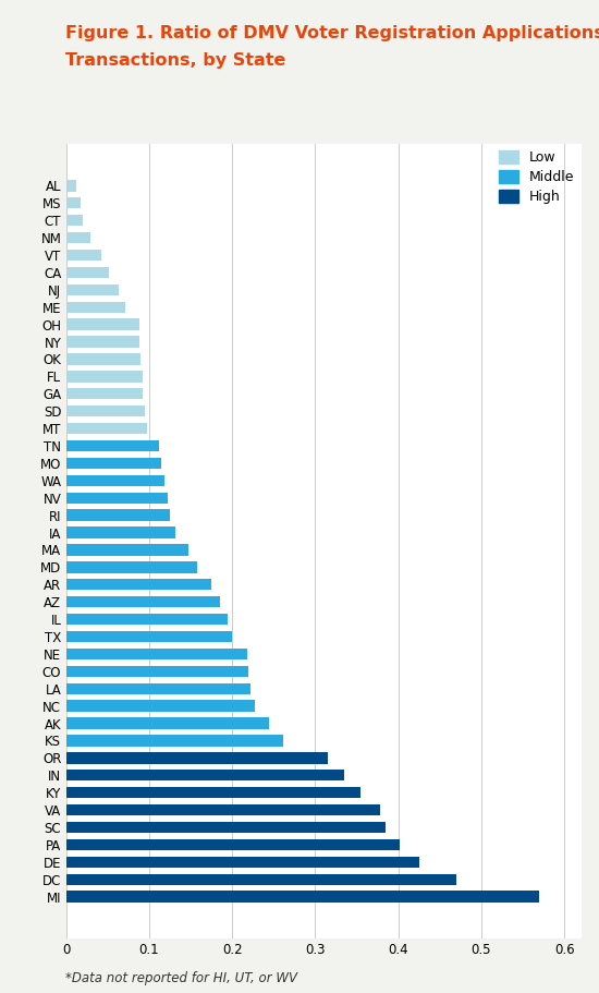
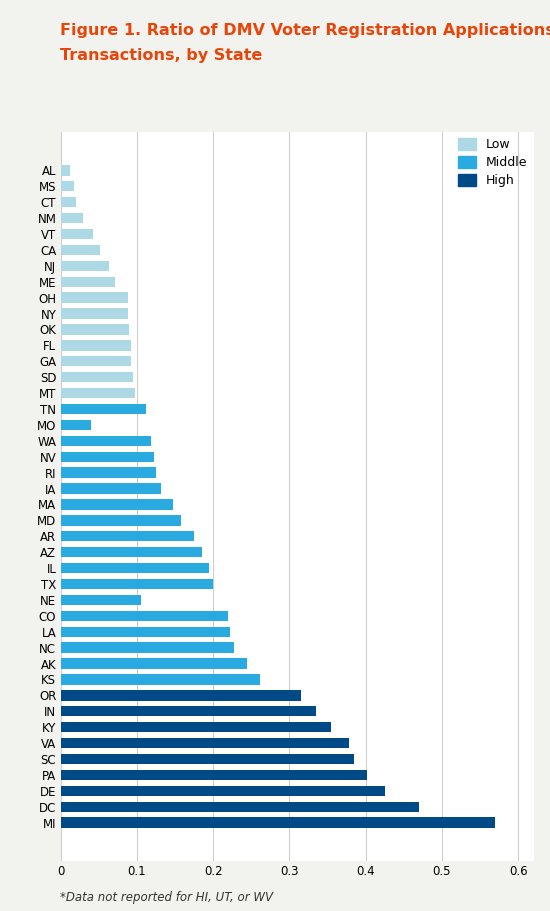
MO: 0.115 -> 0.040
NE: 0.218 -> 0.106
